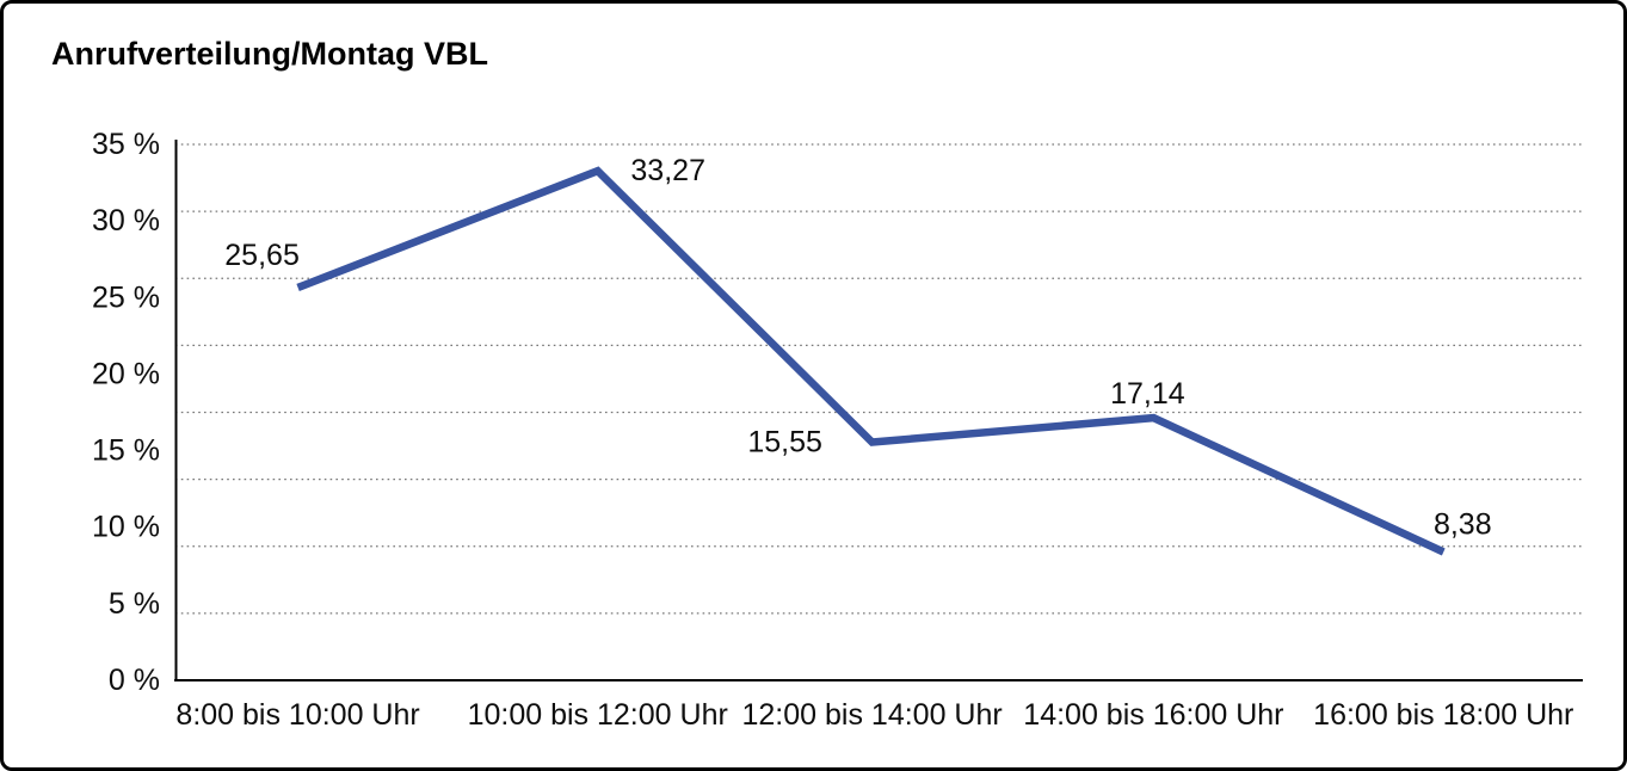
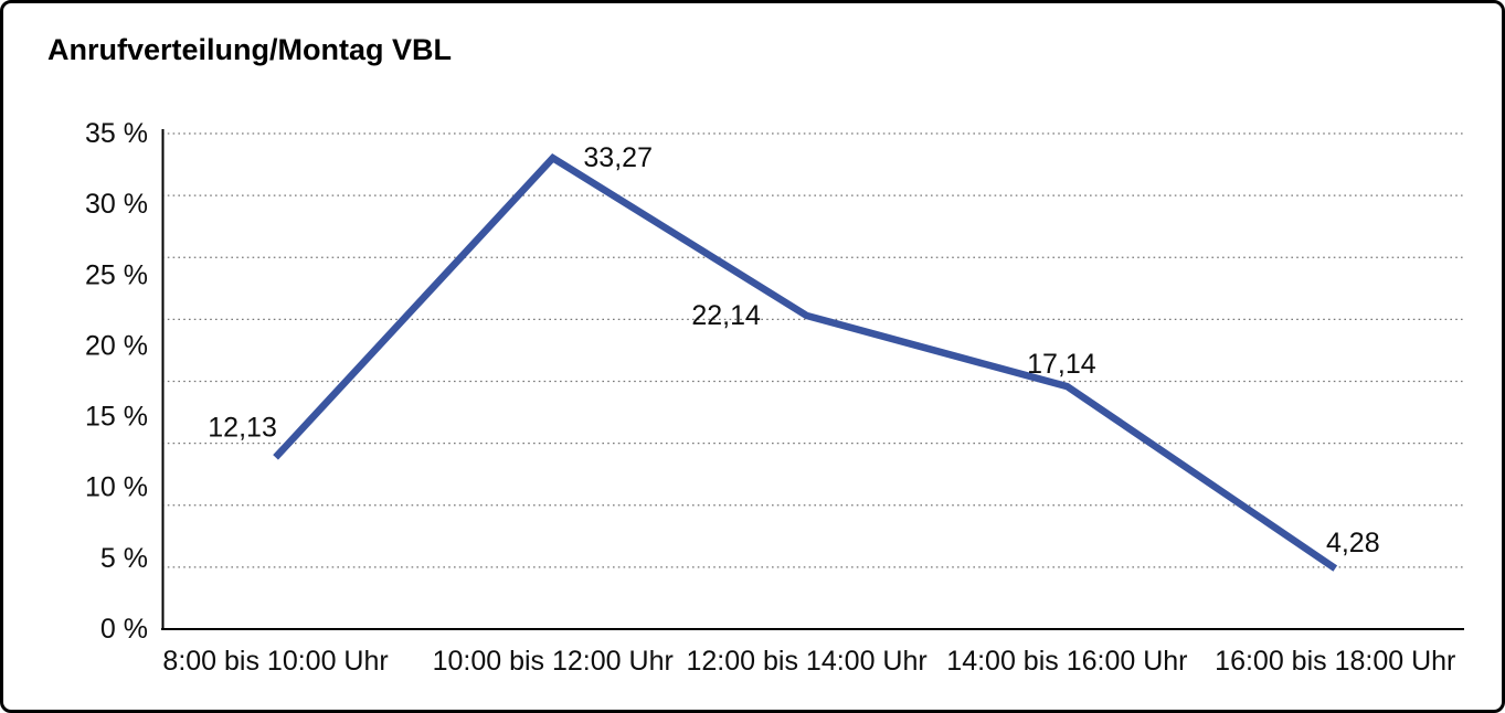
8:00 bis 10:00 Uhr: 25,65 -> 12,13
12:00 bis 14:00 Uhr: 15,55 -> 22,14
16:00 bis 18:00 Uhr: 8,38 -> 4,28
